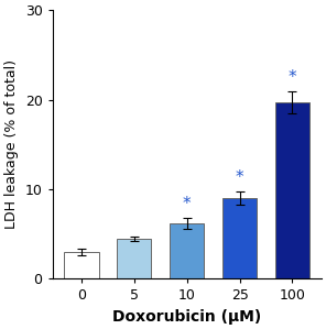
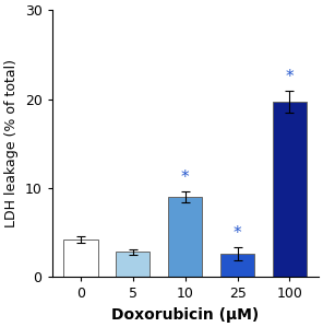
0: 3.0 -> 4.2
5: 4.5 -> 2.8
10: 6.2 -> 9.0
25: 9.0 -> 2.6
